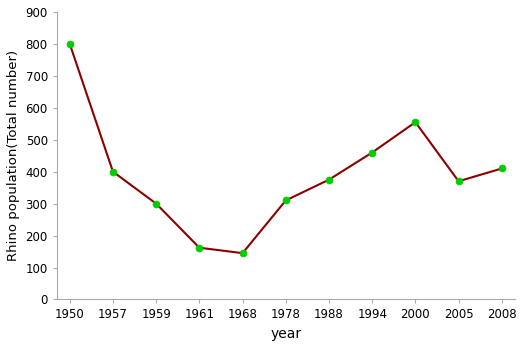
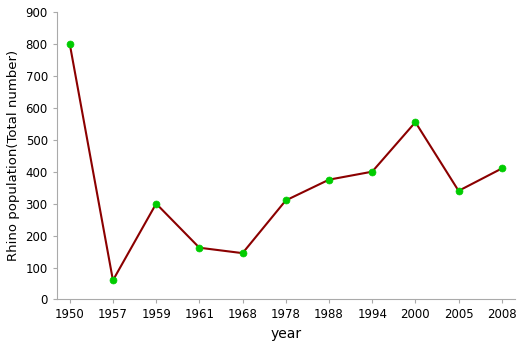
1957: 400 -> 60
1994: 460 -> 400
2005: 370 -> 340
